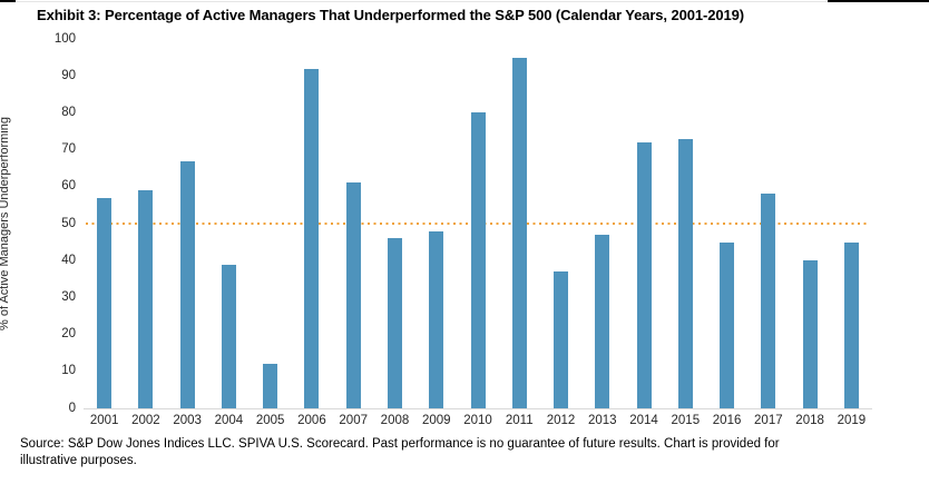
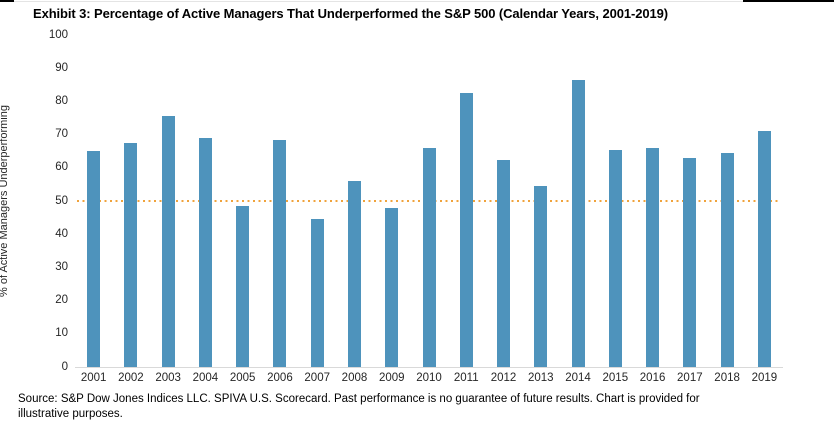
2001: 57 -> 65
2002: 59 -> 68
2003: 67 -> 76
2004: 39 -> 69
2005: 12 -> 48
2006: 92 -> 68
2007: 61 -> 44
2008: 46 -> 56
2010: 80 -> 66
2011: 95 -> 82
2012: 37 -> 62
2013: 47 -> 54
2014: 72 -> 86
2015: 73 -> 66
2016: 45 -> 66
2017: 58 -> 63
2018: 40 -> 64
2019: 45 -> 71
